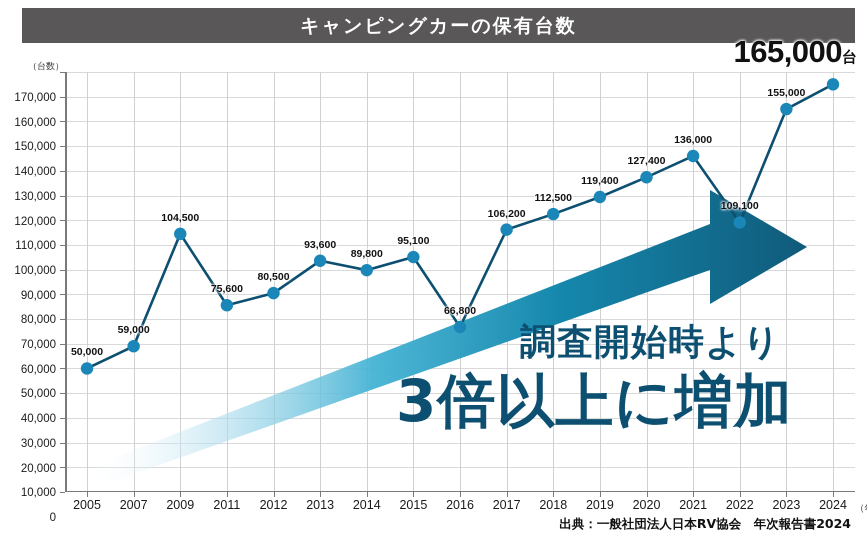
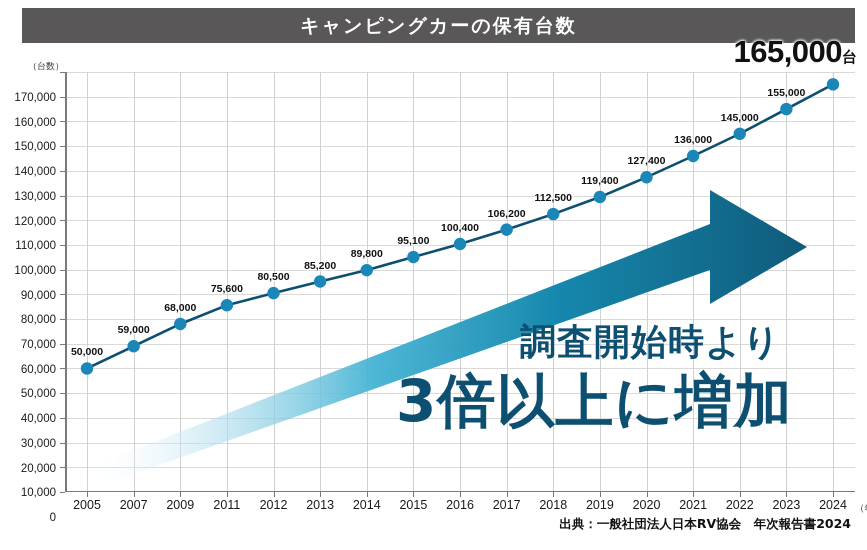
2009: 104,500 -> 68,000
2013: 93,600 -> 85,200
2016: 66,800 -> 100,400
2022: 109,100 -> 145,000
